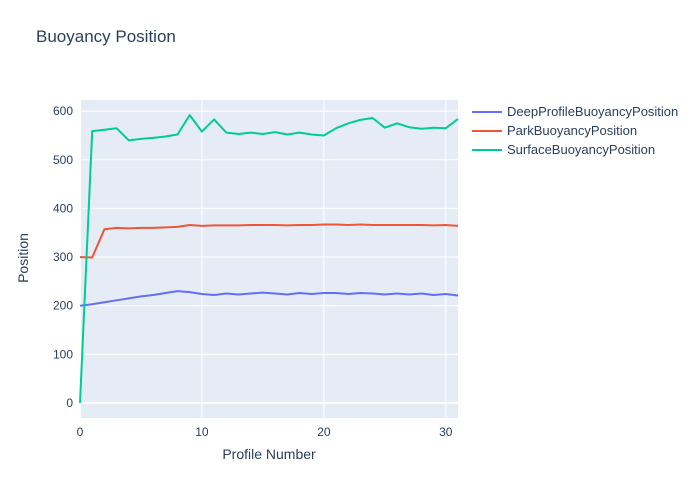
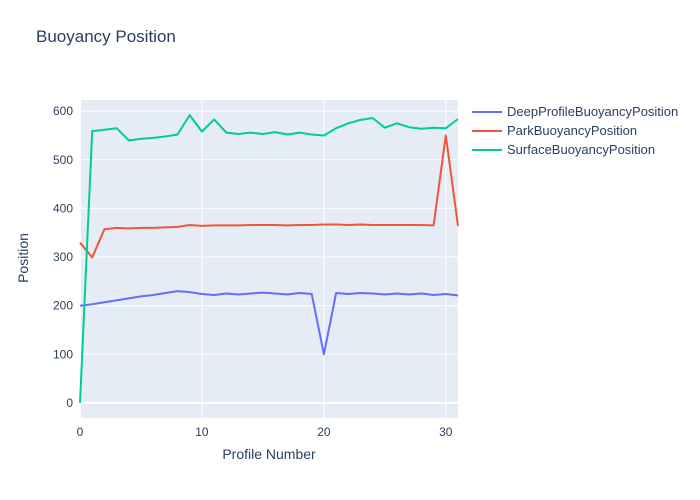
ParkBuoyancyPosition/0: 300 -> 330
DeepProfileBuoyancyPosition/20: 230 -> 100
ParkBuoyancyPosition/30: 370 -> 550
